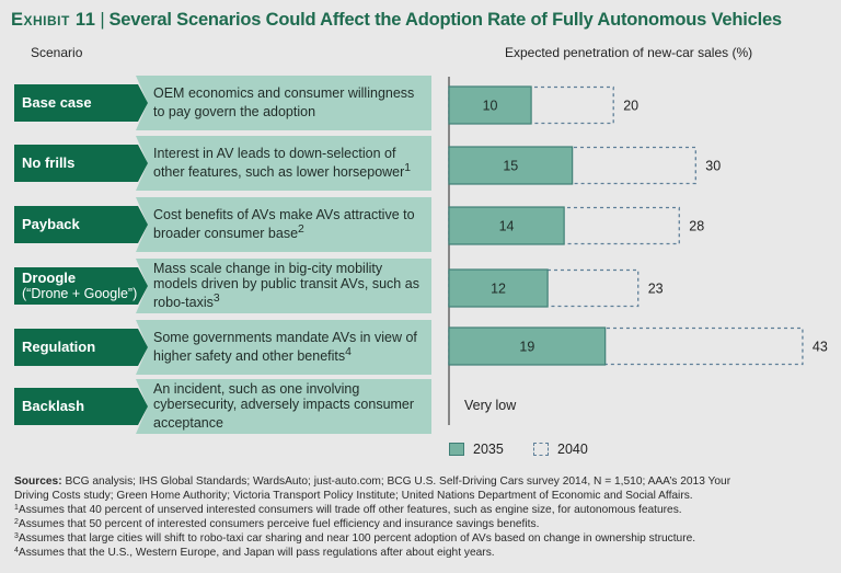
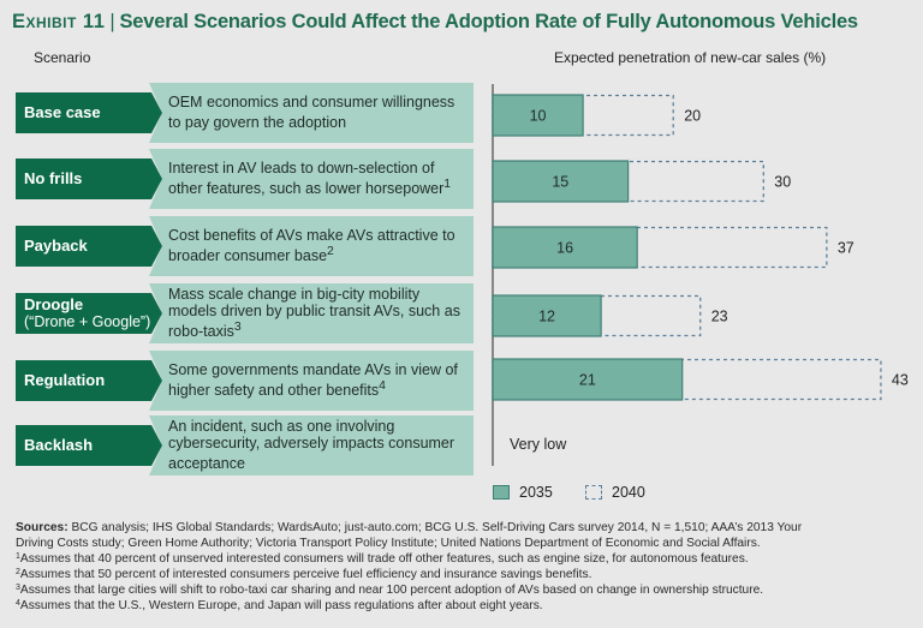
2035/Payback: 14 -> 16
2040/Payback: 28 -> 37
2035/Regulation: 19 -> 21
